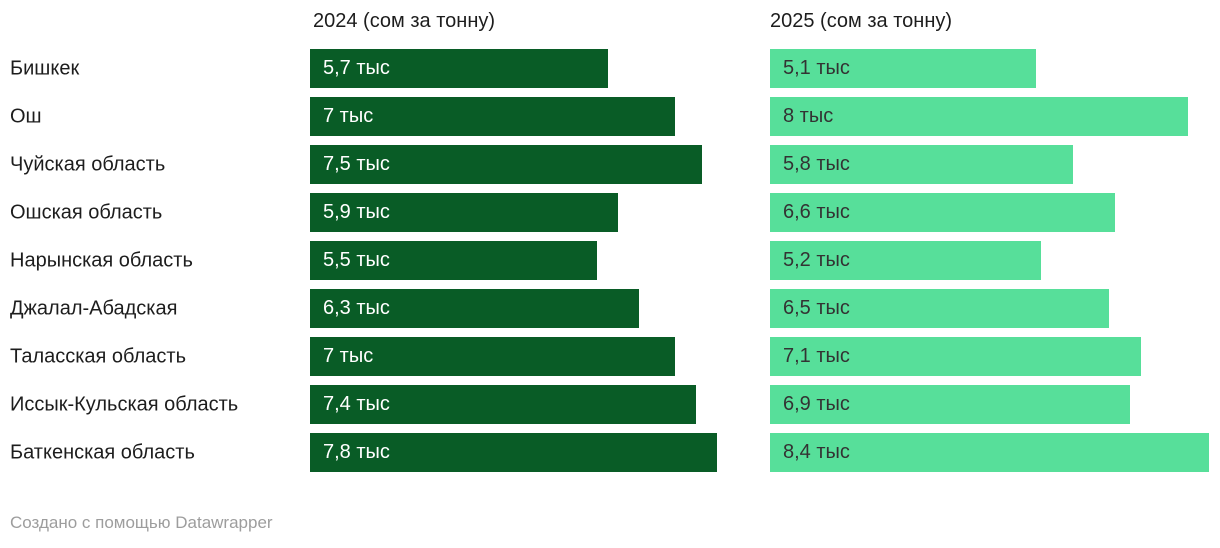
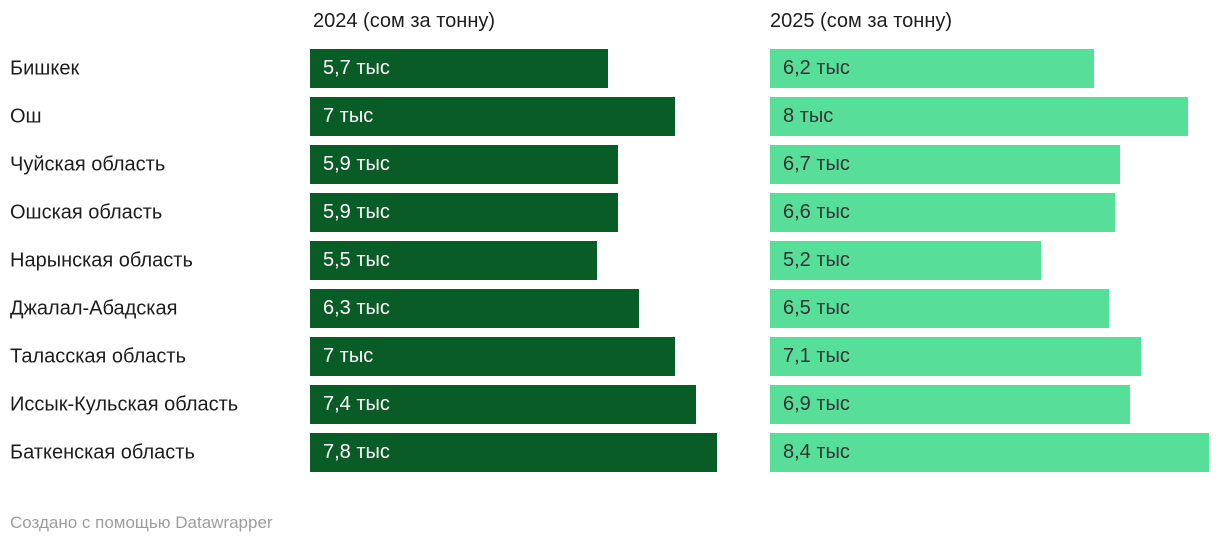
2025 (сом за тонну)/Бишкек: 5,1 -> 6,2
2024 (сом за тонну)/Чуйская область: 7,5 -> 5,9
2025 (сом за тонну)/Чуйская область: 5,8 -> 6,7
